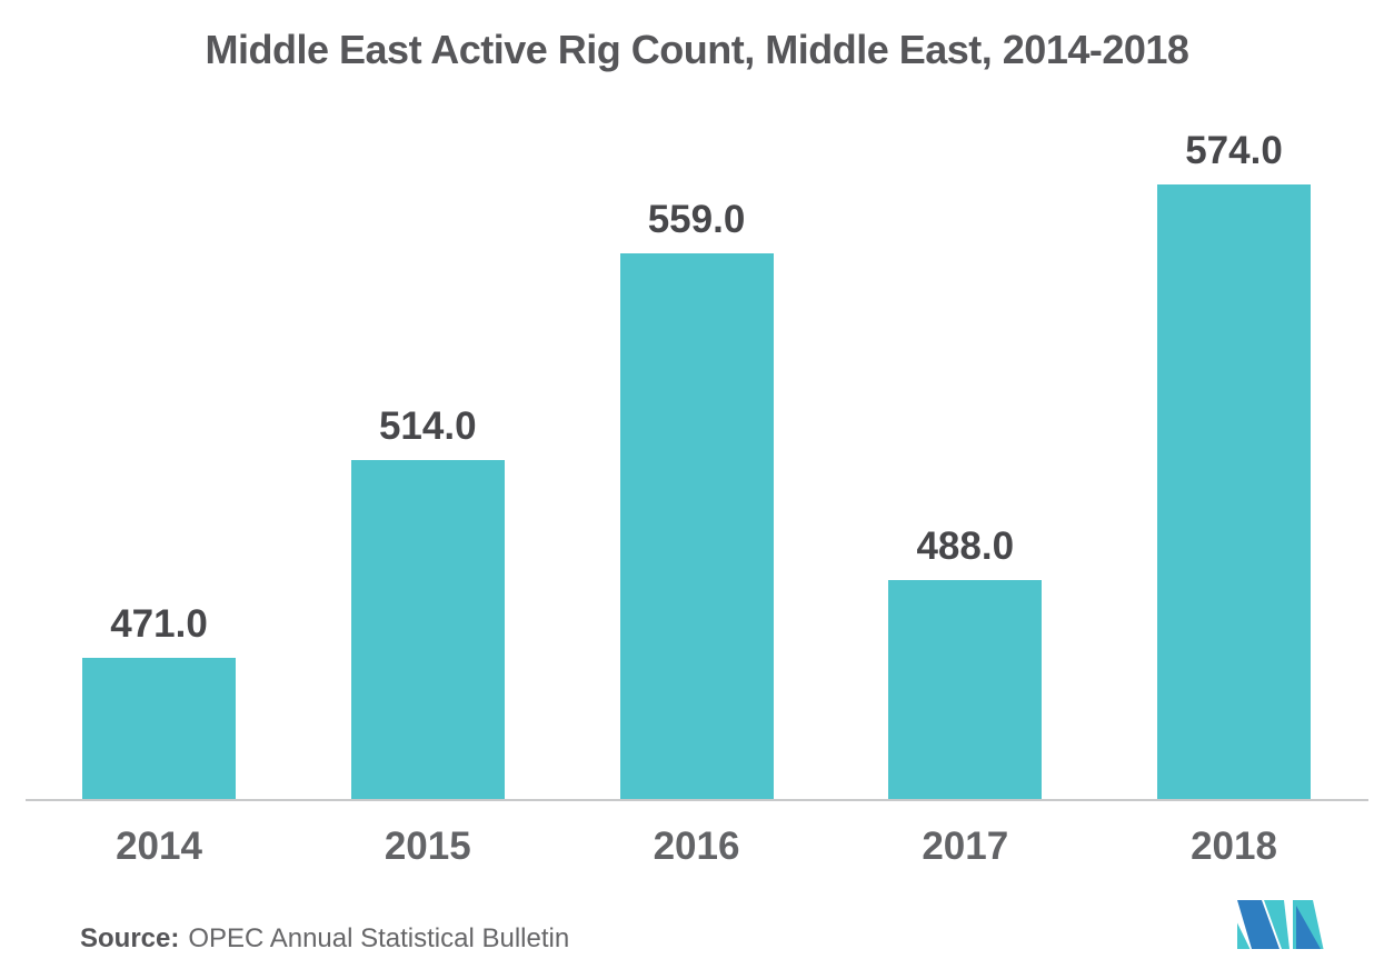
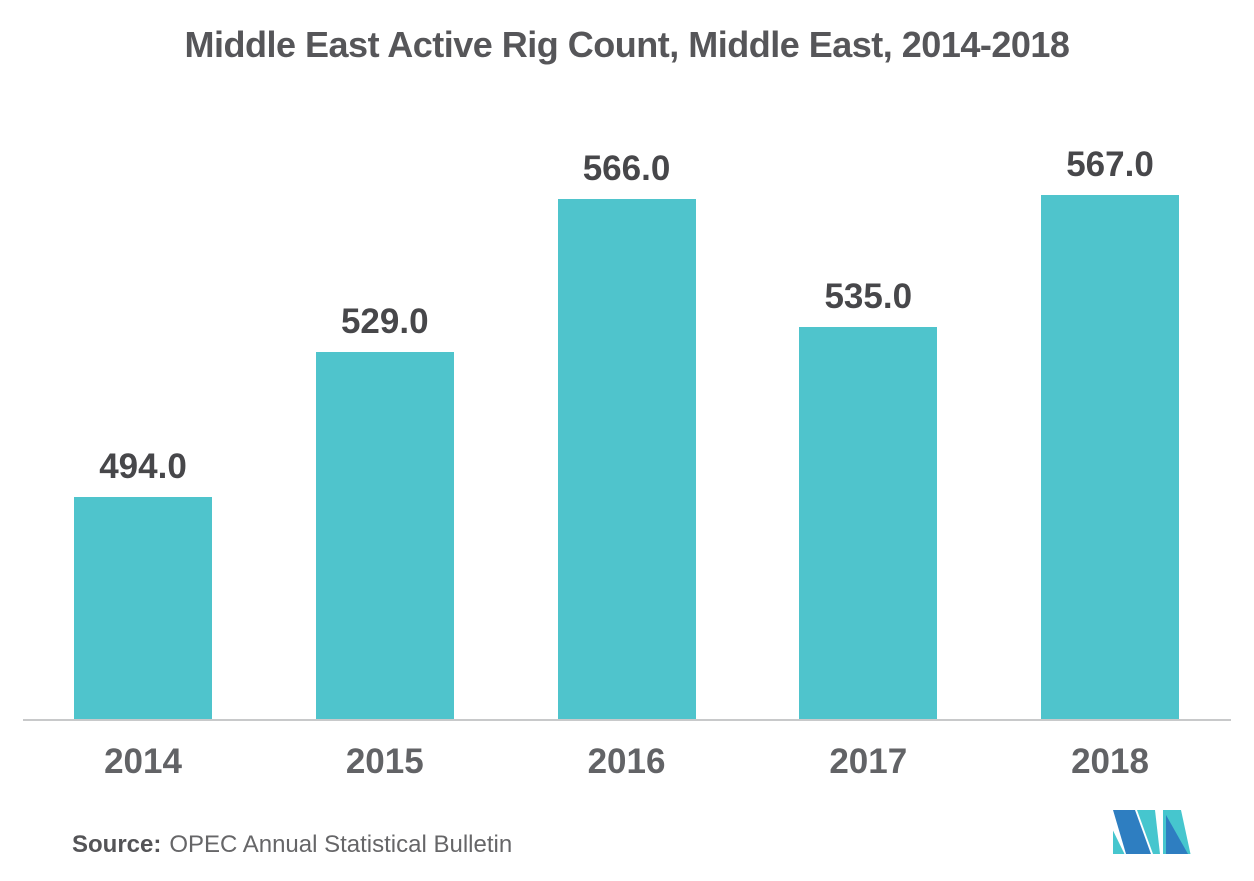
2014: 471.0 -> 494.0
2015: 514.0 -> 529.0
2016: 559.0 -> 566.0
2017: 488.0 -> 535.0
2018: 574.0 -> 567.0
